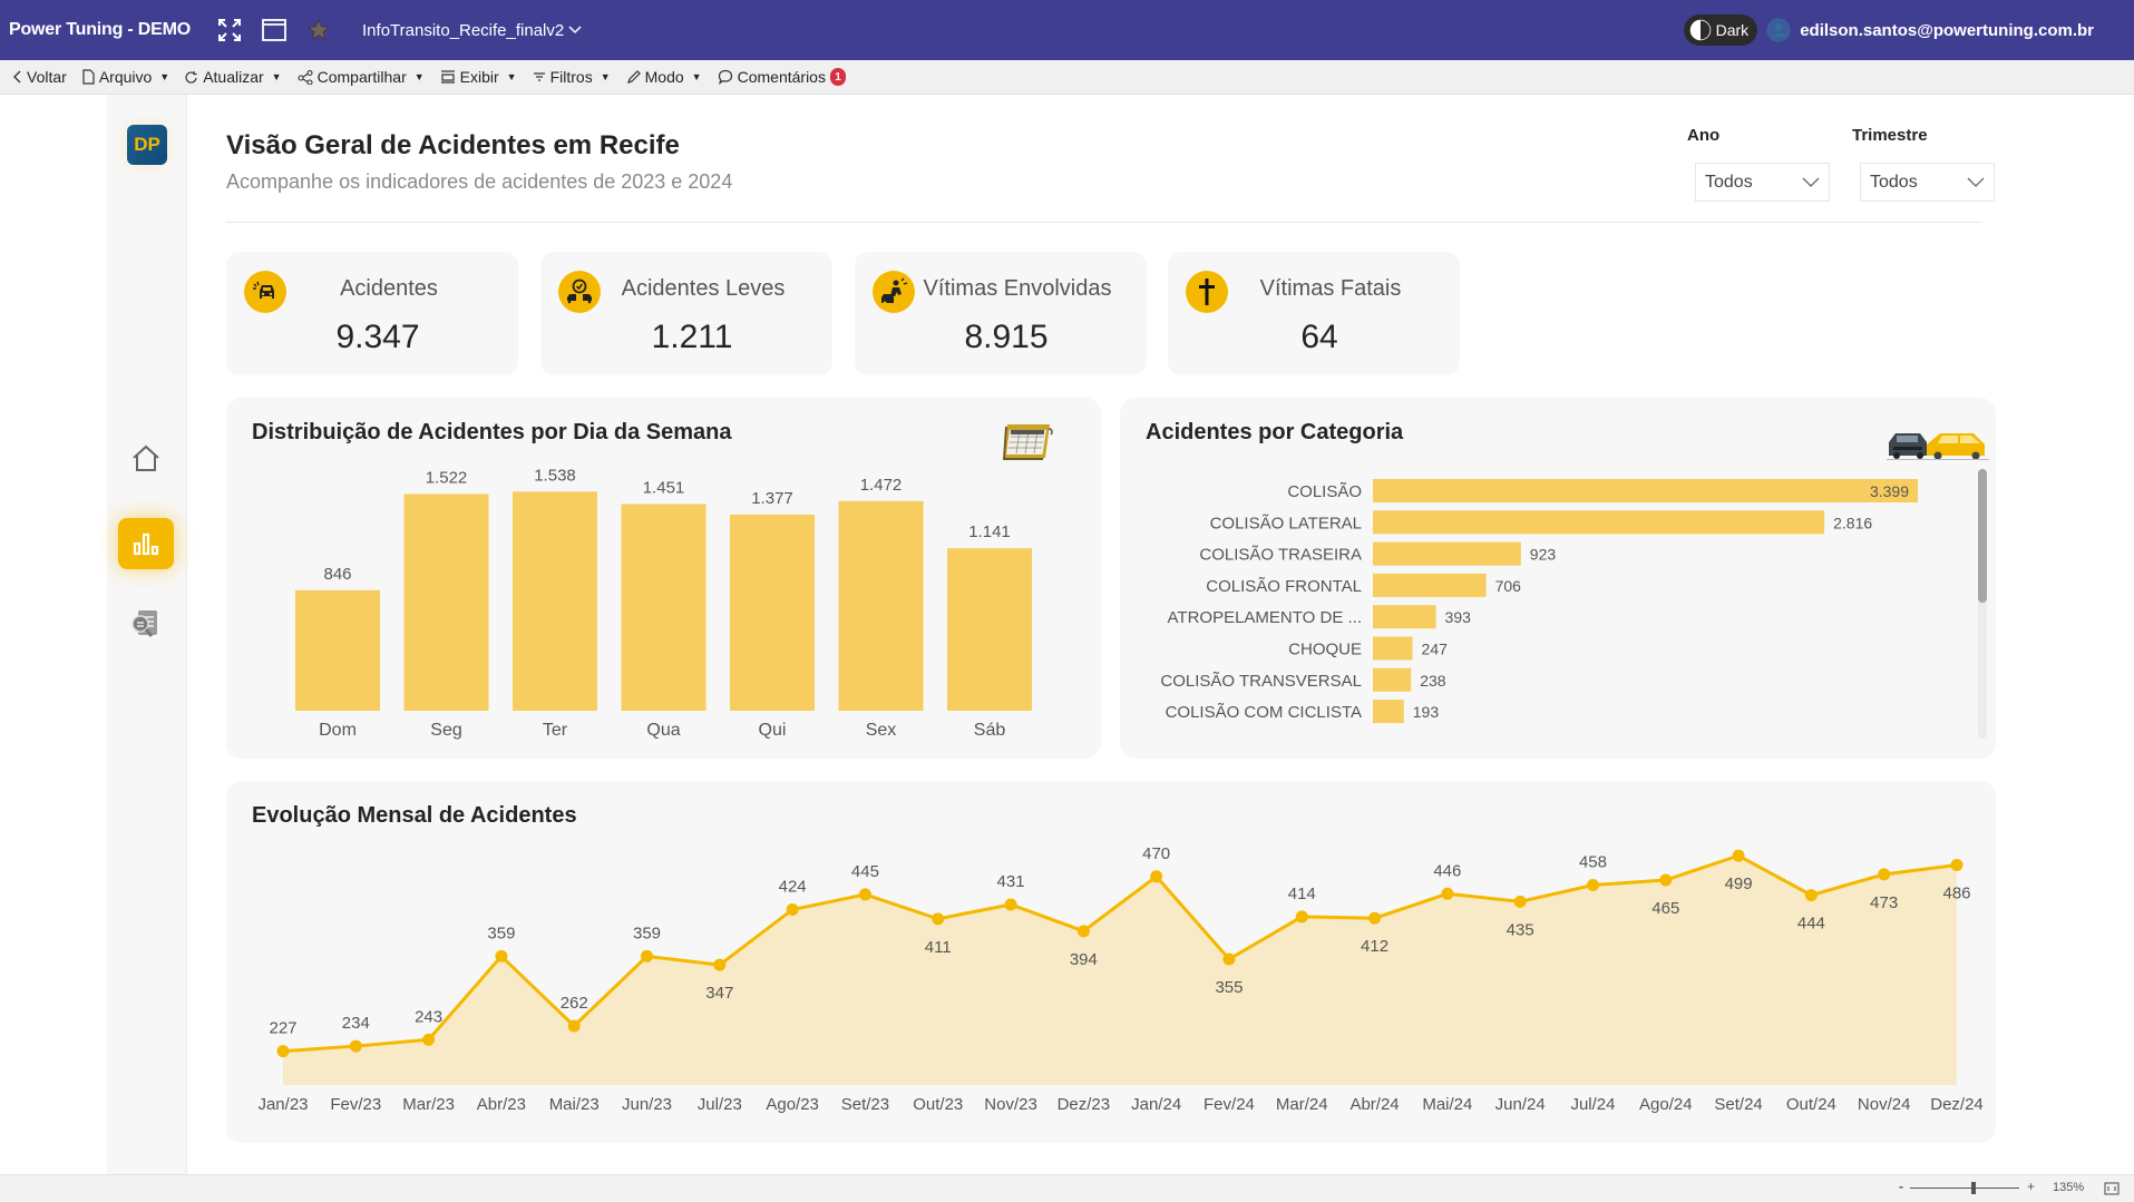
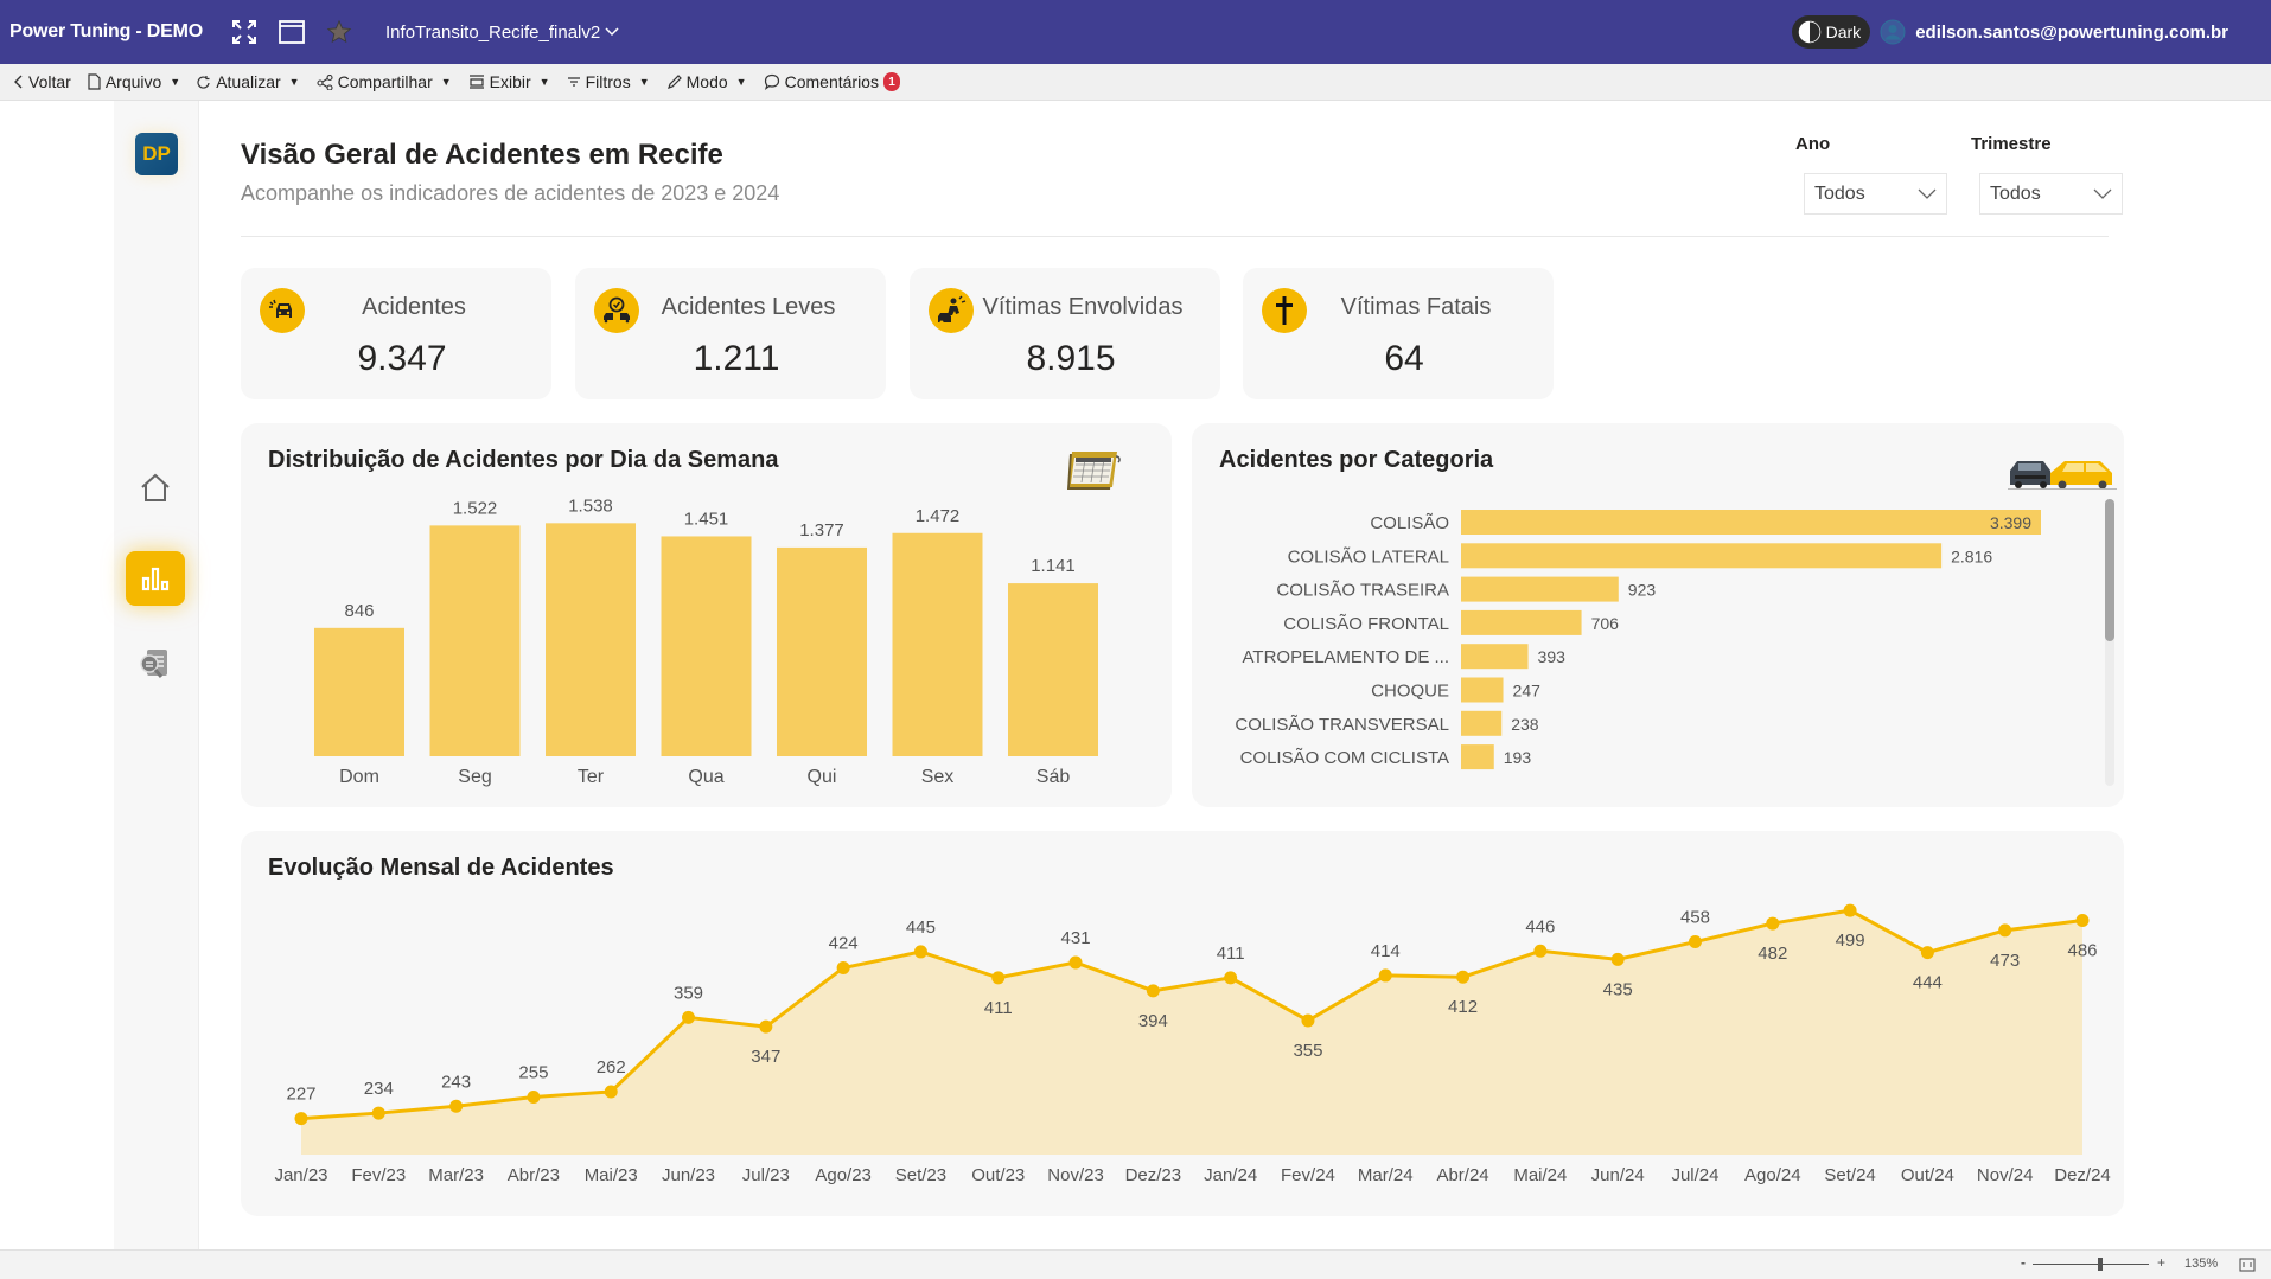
Evolução Mensal de Acidentes/Abr/23: 359 -> 255
Evolução Mensal de Acidentes/Jan/24: 470 -> 411
Evolução Mensal de Acidentes/Ago/24: 465 -> 482
